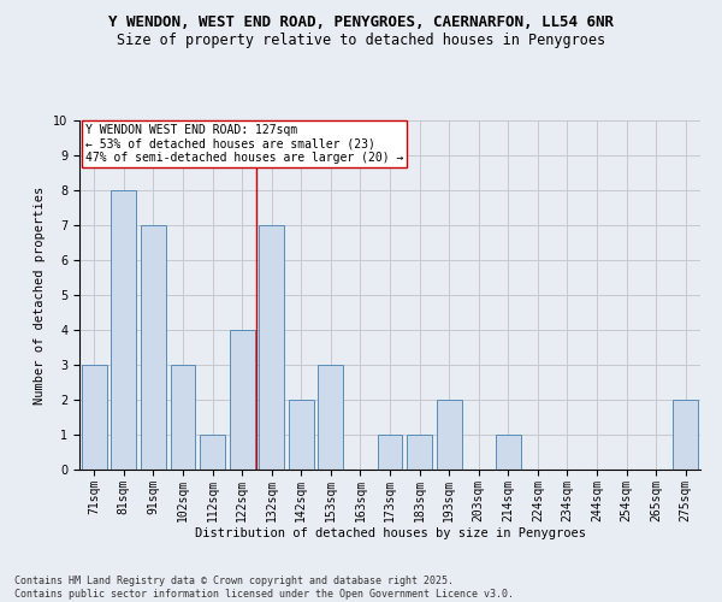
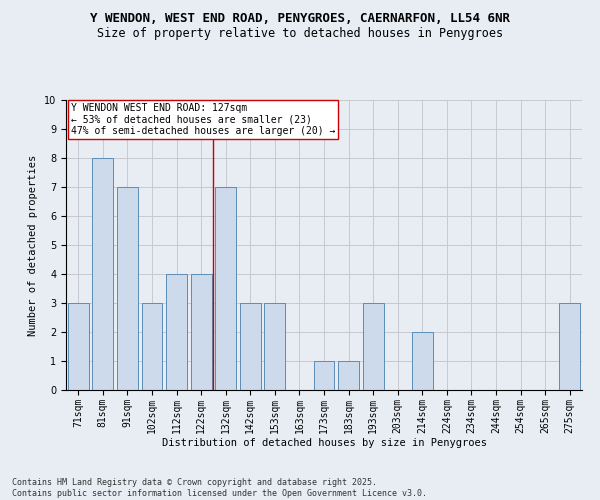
112sqm: 1 -> 4
142sqm: 2 -> 3
193sqm: 2 -> 3
214sqm: 1 -> 2
275sqm: 2 -> 3
